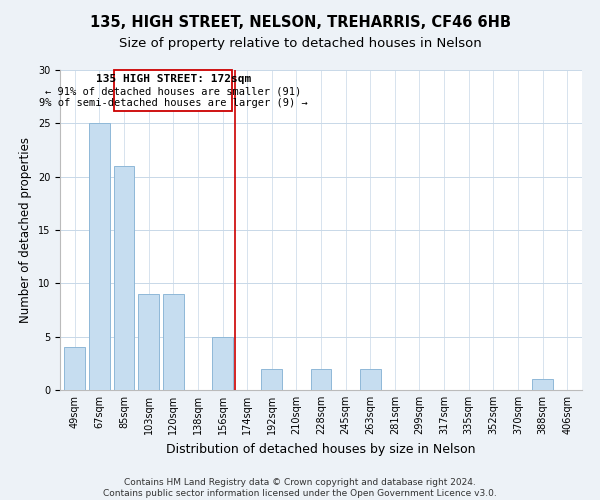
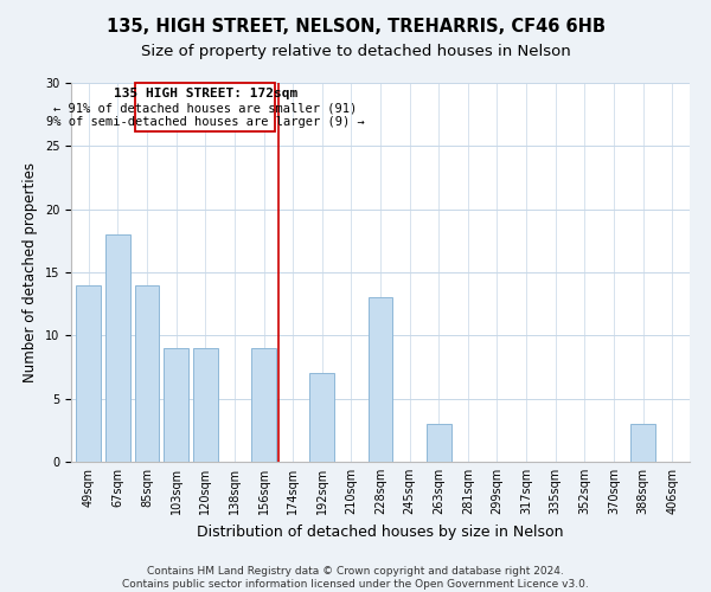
49sqm: 4 -> 14
67sqm: 25 -> 18
85sqm: 21 -> 14
156sqm: 5 -> 9
192sqm: 2 -> 7
228sqm: 2 -> 13
263sqm: 2 -> 3
388sqm: 1 -> 3
